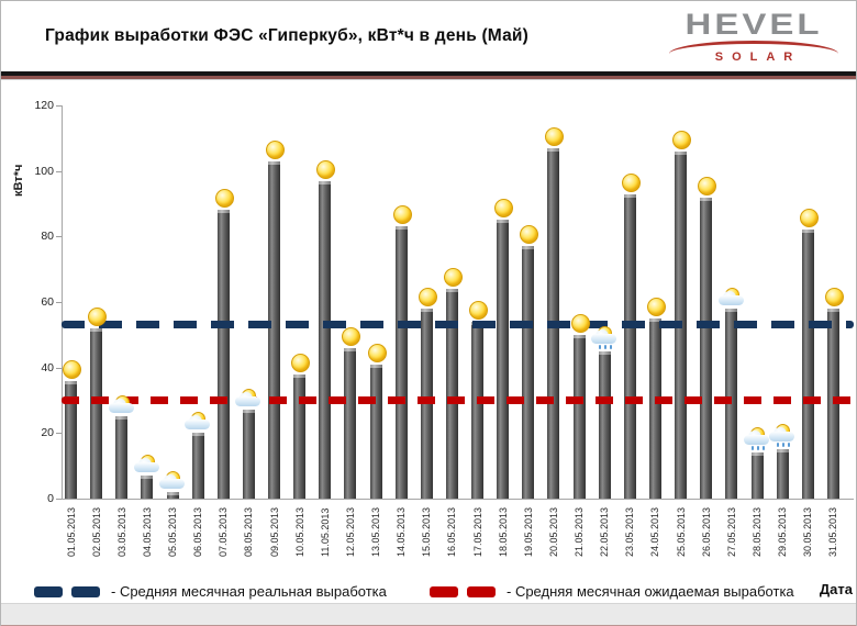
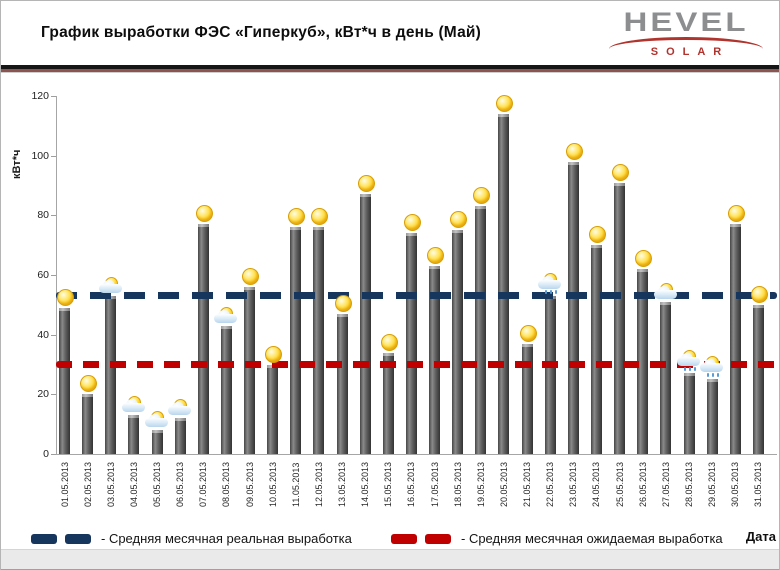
01.05.2013: 36 -> 49
02.05.2013: 52 -> 20
03.05.2013: 25 -> 53
04.05.2013: 7 -> 13
05.05.2013: 2 -> 8
06.05.2013: 20 -> 12
07.05.2013: 88 -> 77
08.05.2013: 27 -> 43
09.05.2013: 103 -> 56
10.05.2013: 38 -> 30
11.05.2013: 97 -> 76
12.05.2013: 46 -> 76
13.05.2013: 41 -> 47
14.05.2013: 83 -> 87
15.05.2013: 58 -> 34
16.05.2013: 64 -> 74
17.05.2013: 54 -> 63
18.05.2013: 85 -> 75
19.05.2013: 77 -> 83
20.05.2013: 107 -> 114
21.05.2013: 50 -> 37
22.05.2013: 45 -> 53
23.05.2013: 93 -> 98
24.05.2013: 55 -> 70
25.05.2013: 106 -> 91
26.05.2013: 92 -> 62
27.05.2013: 58 -> 51
28.05.2013: 14 -> 27
29.05.2013: 15 -> 25
30.05.2013: 82 -> 77
31.05.2013: 58 -> 50
